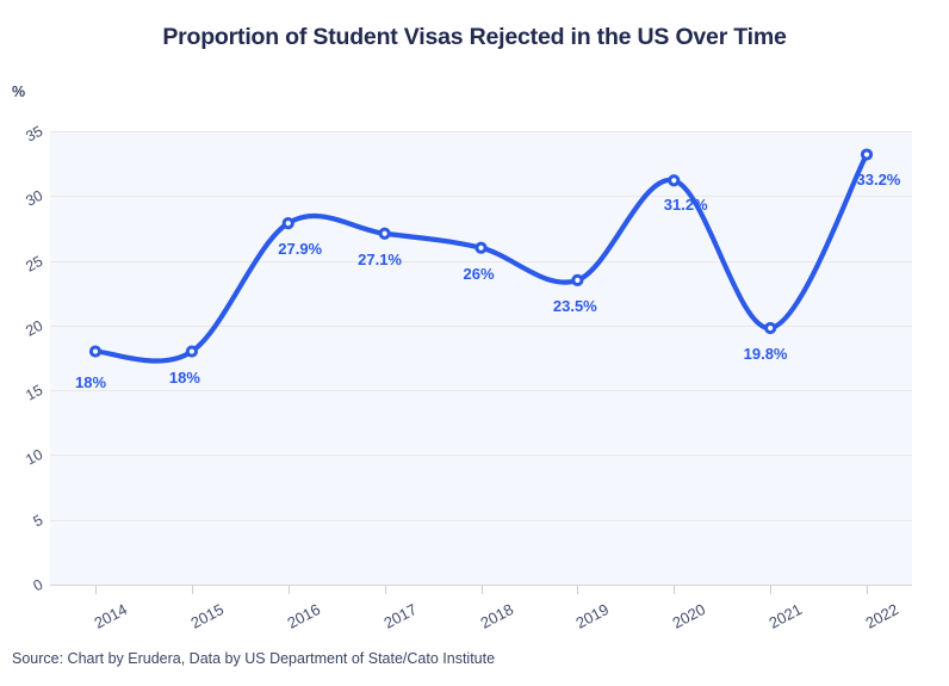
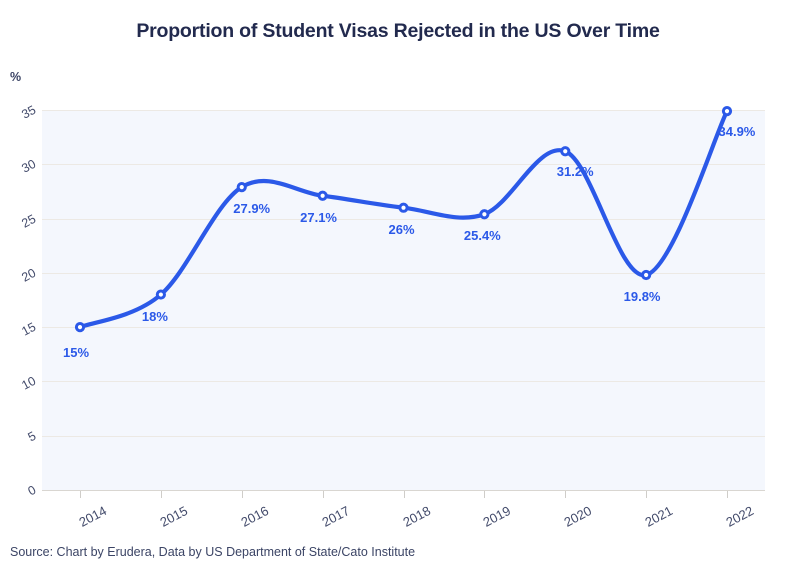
2014: 18% -> 15%
2019: 23.5% -> 25.4%
2022: 33.2% -> 34.9%
